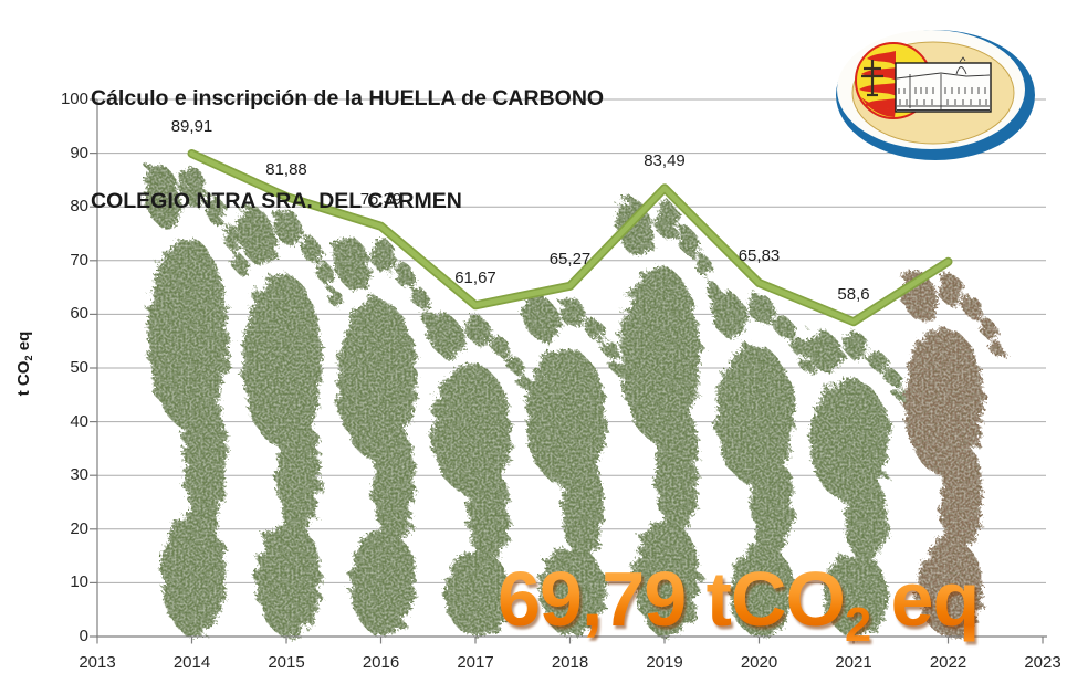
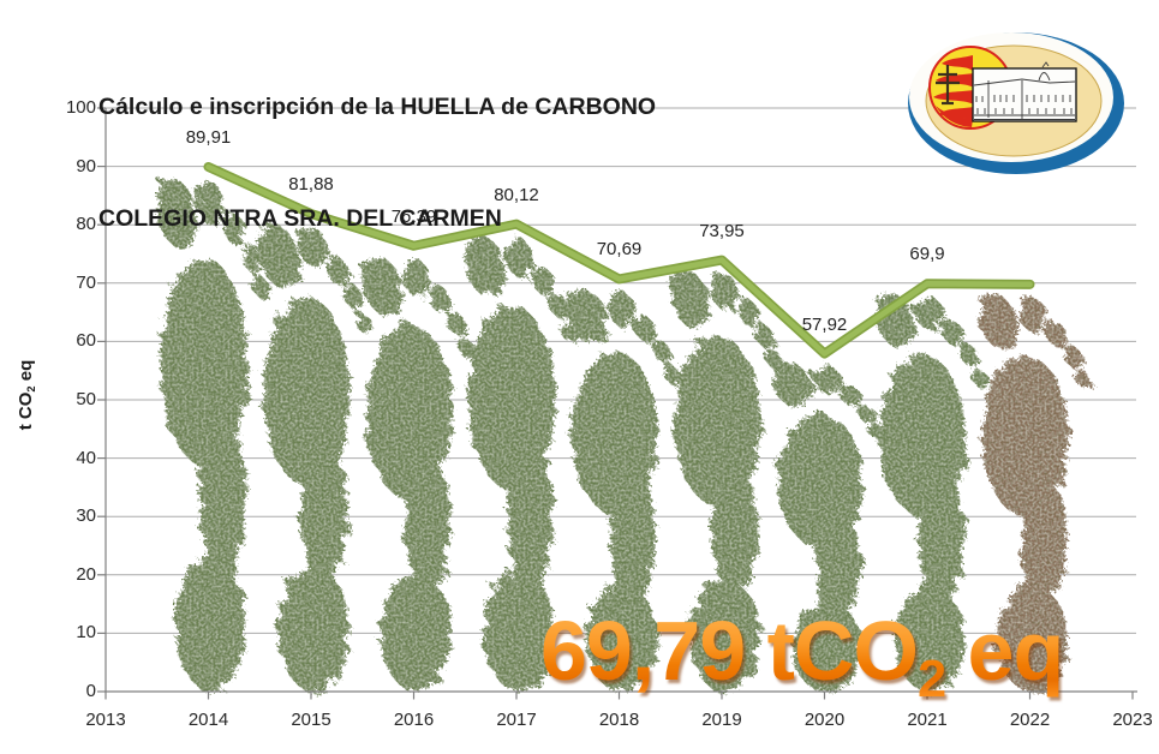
2017: 61,67 -> 80,12
2018: 65,27 -> 70,69
2019: 83,49 -> 73,95
2020: 65,83 -> 57,92
2021: 58,6 -> 69,9
